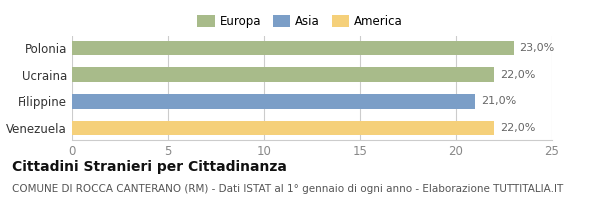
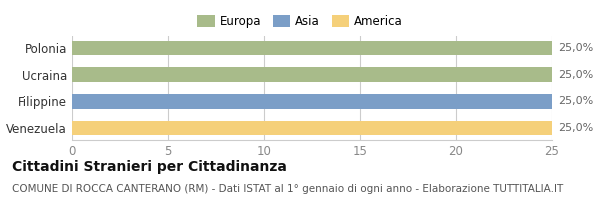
Polonia: 23,0% -> 25,0%
Ucraina: 22,0% -> 25,0%
Filippine: 21,0% -> 25,0%
Venezuela: 22,0% -> 25,0%
